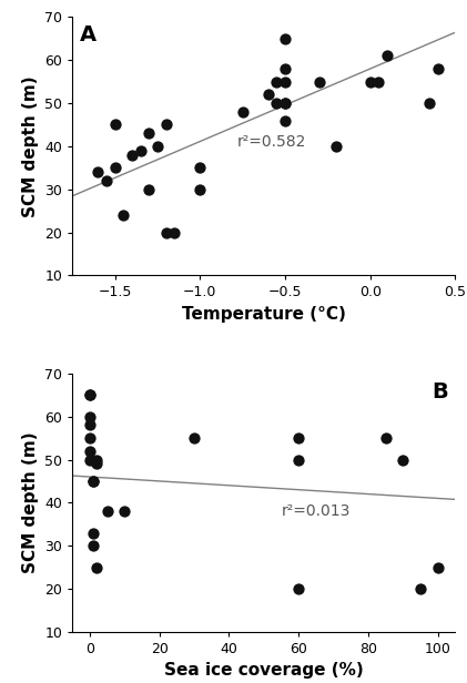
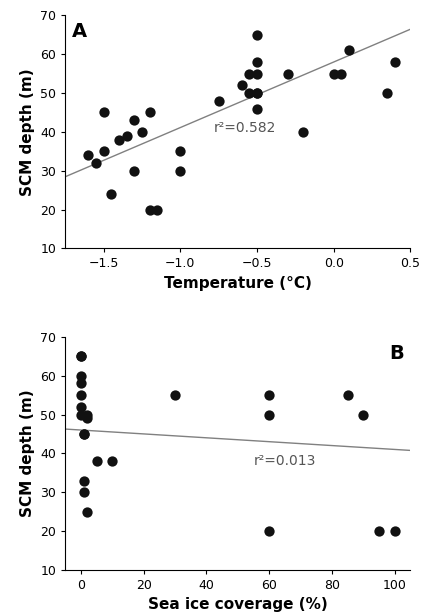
100: 25 -> 20
